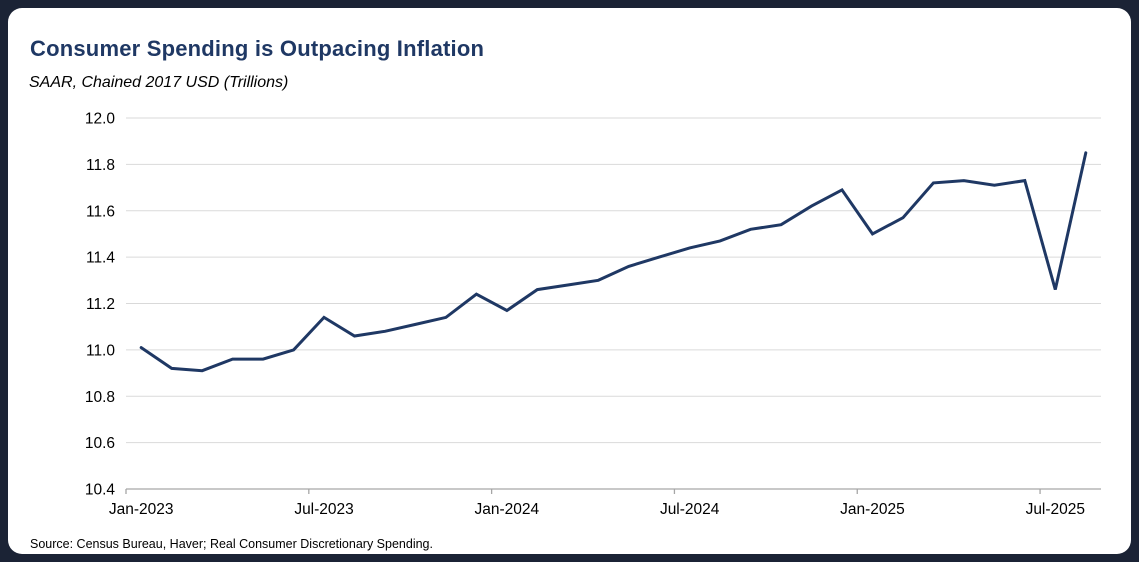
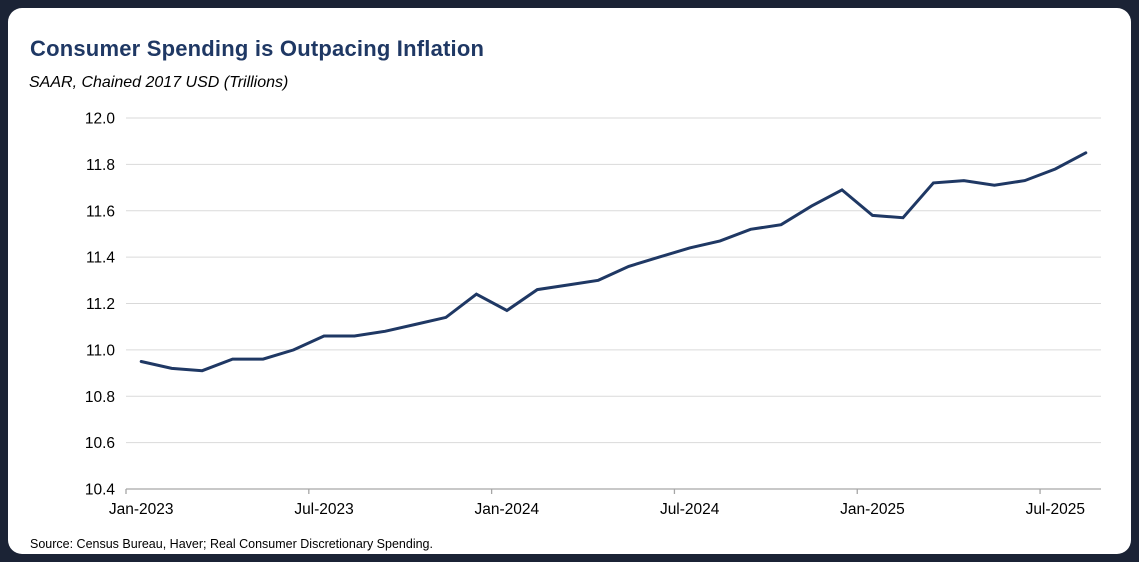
Jan-2023: 11.01 -> 10.95
Jul-2023: 11.14 -> 11.06
Jan-2025: 11.50 -> 11.58
Jul-2025: 11.26 -> 11.78
